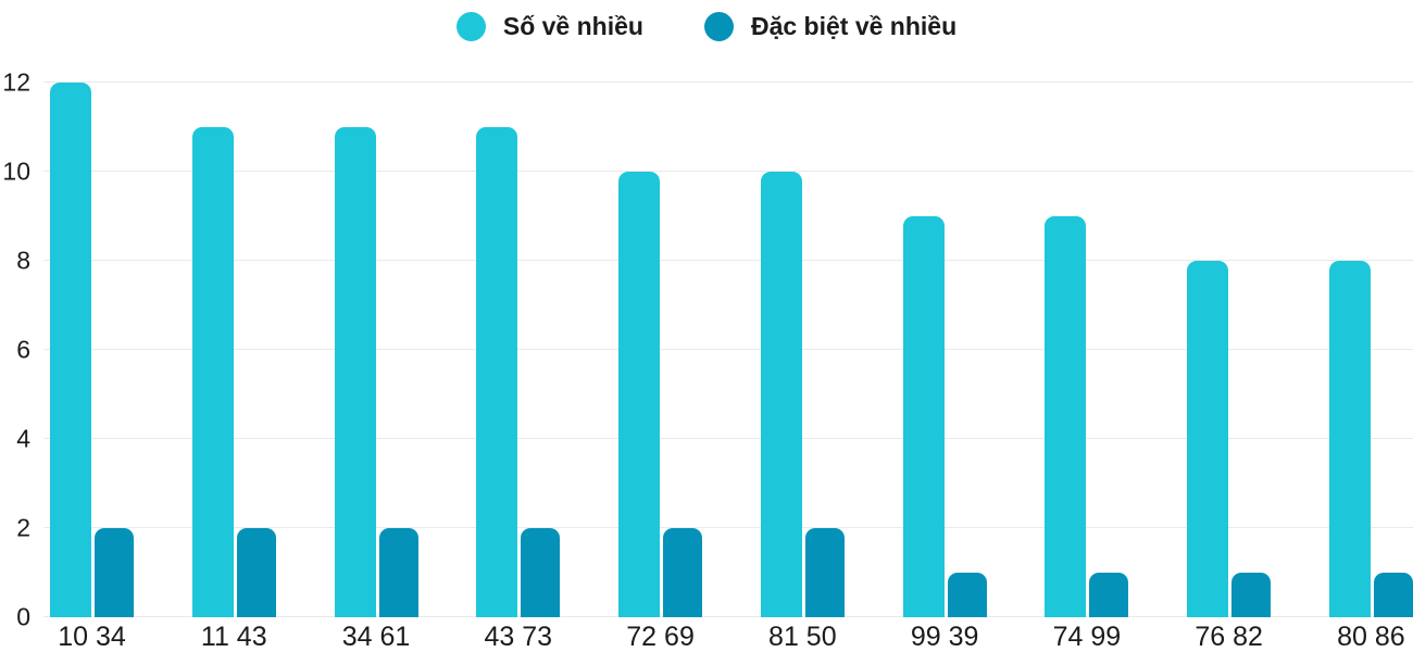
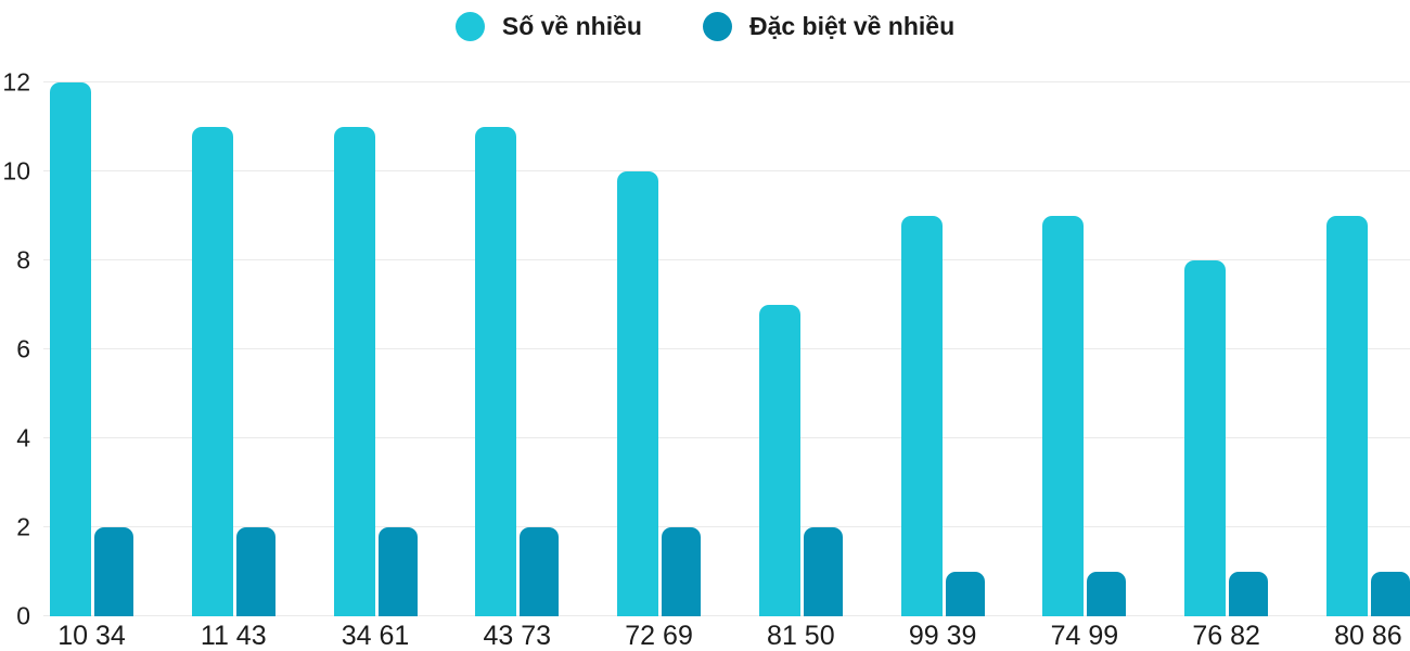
Số về nhiều/81 50: 10 -> 7
Số về nhiều/80 86: 8 -> 9
